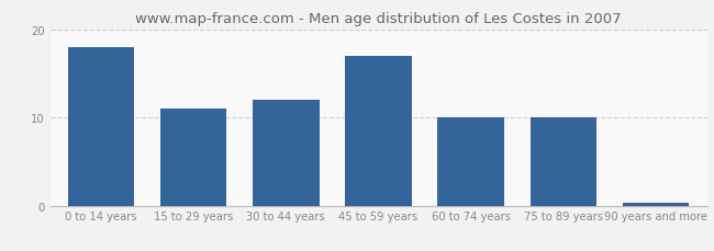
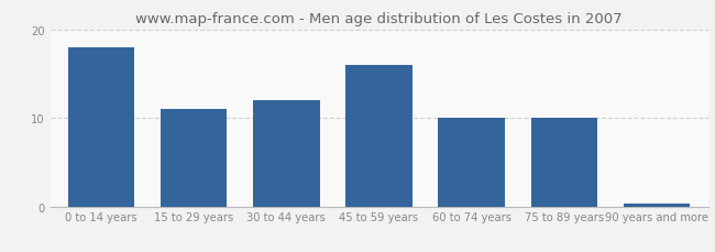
45 to 59 years: 17.0 -> 16.0
